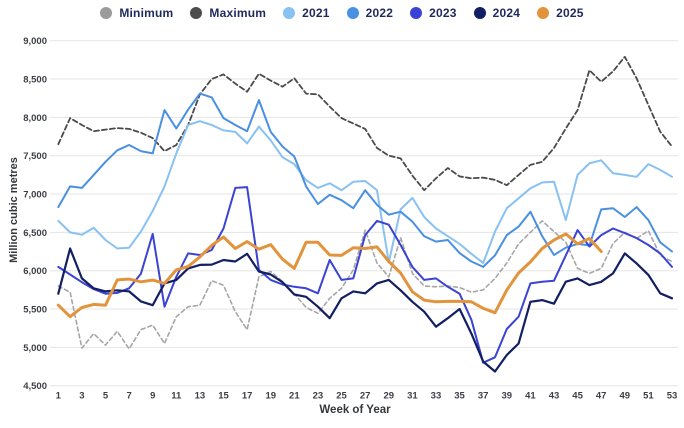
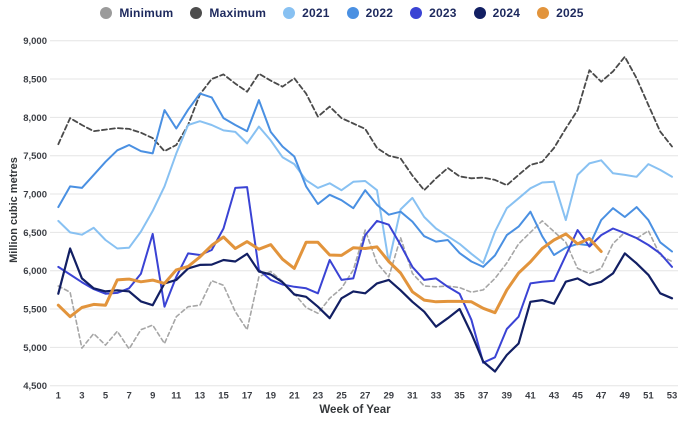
Maximum/23: 8300 -> 8000
2022/47: 6800 -> 6700
